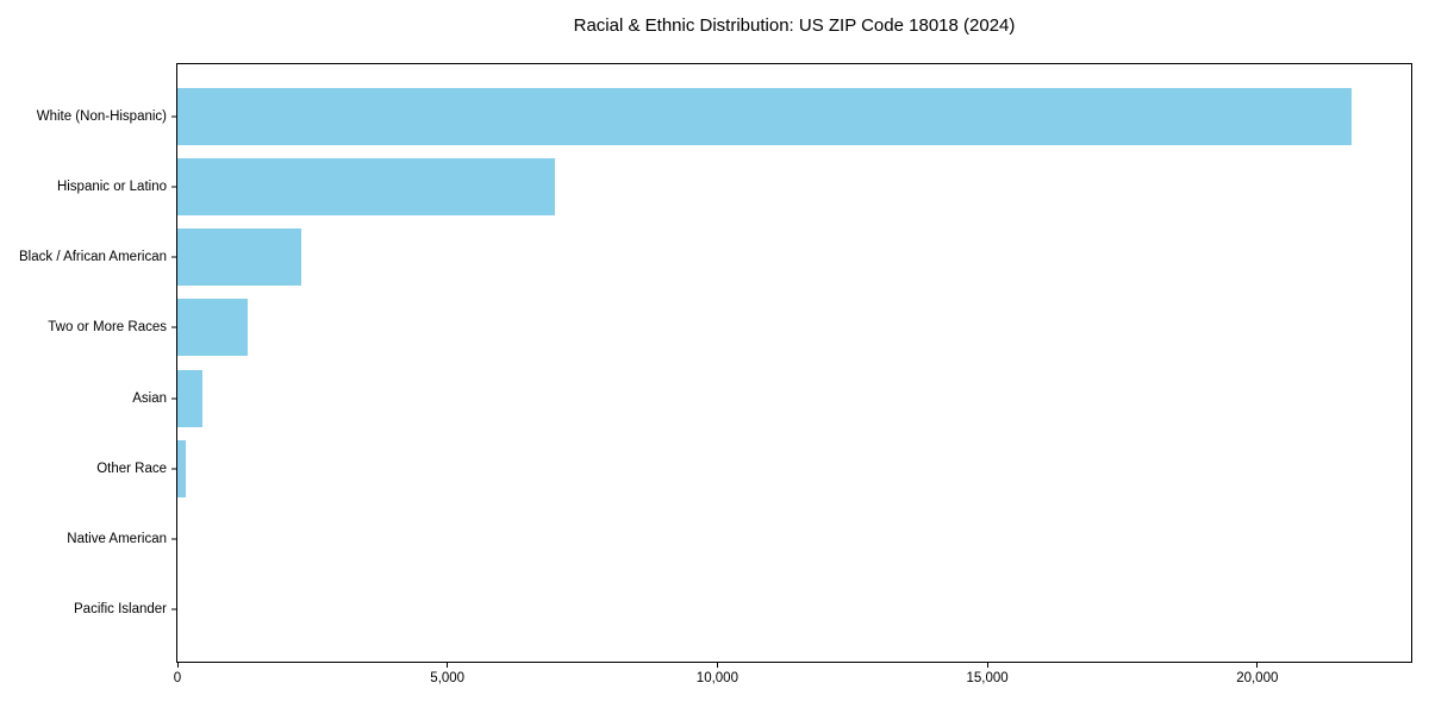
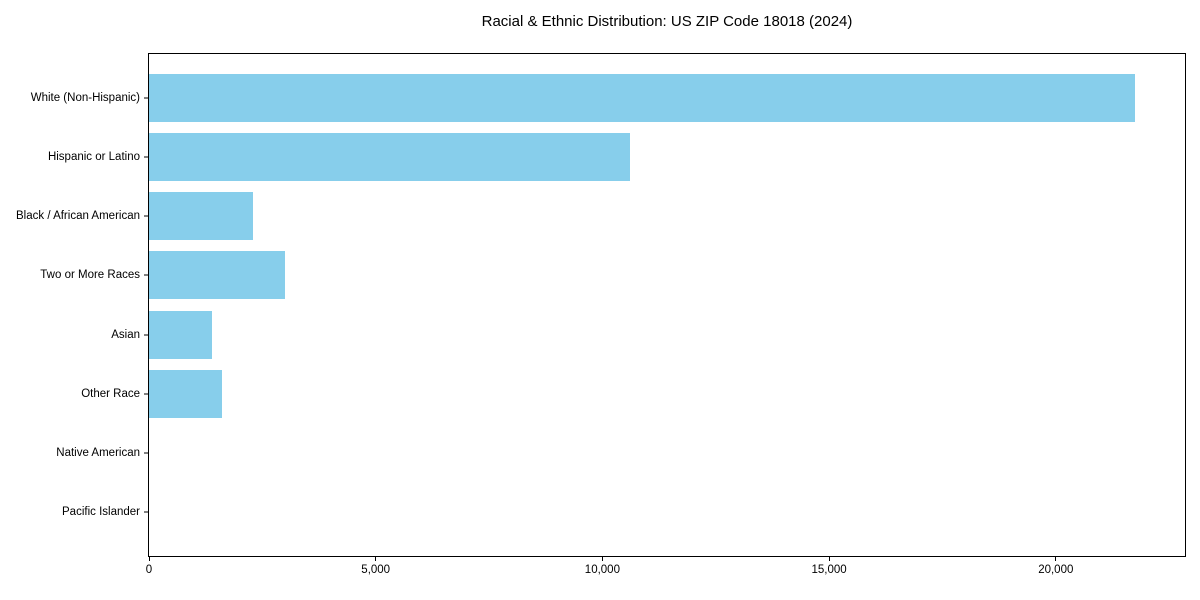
Hispanic or Latino: 7000 -> 10600
Two or More Races: 1300 -> 3000
Asian: 500 -> 1400
Other Race: 200 -> 1600
